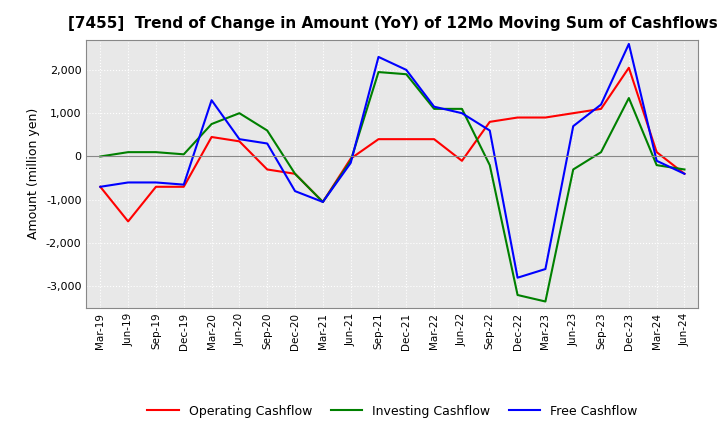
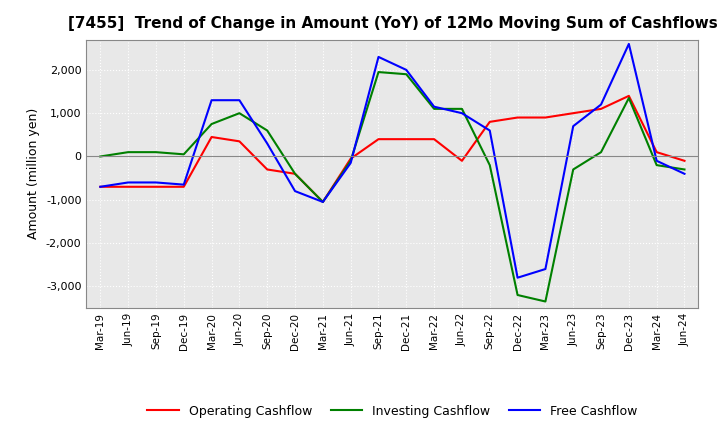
Operating Cashflow/Jun-19: -1,500 -> -700
Free Cashflow/Jun-20: 400 -> 1,300
Operating Cashflow/Dec-23: 2,050 -> 1,400
Operating Cashflow/Jun-24: -400 -> -100
